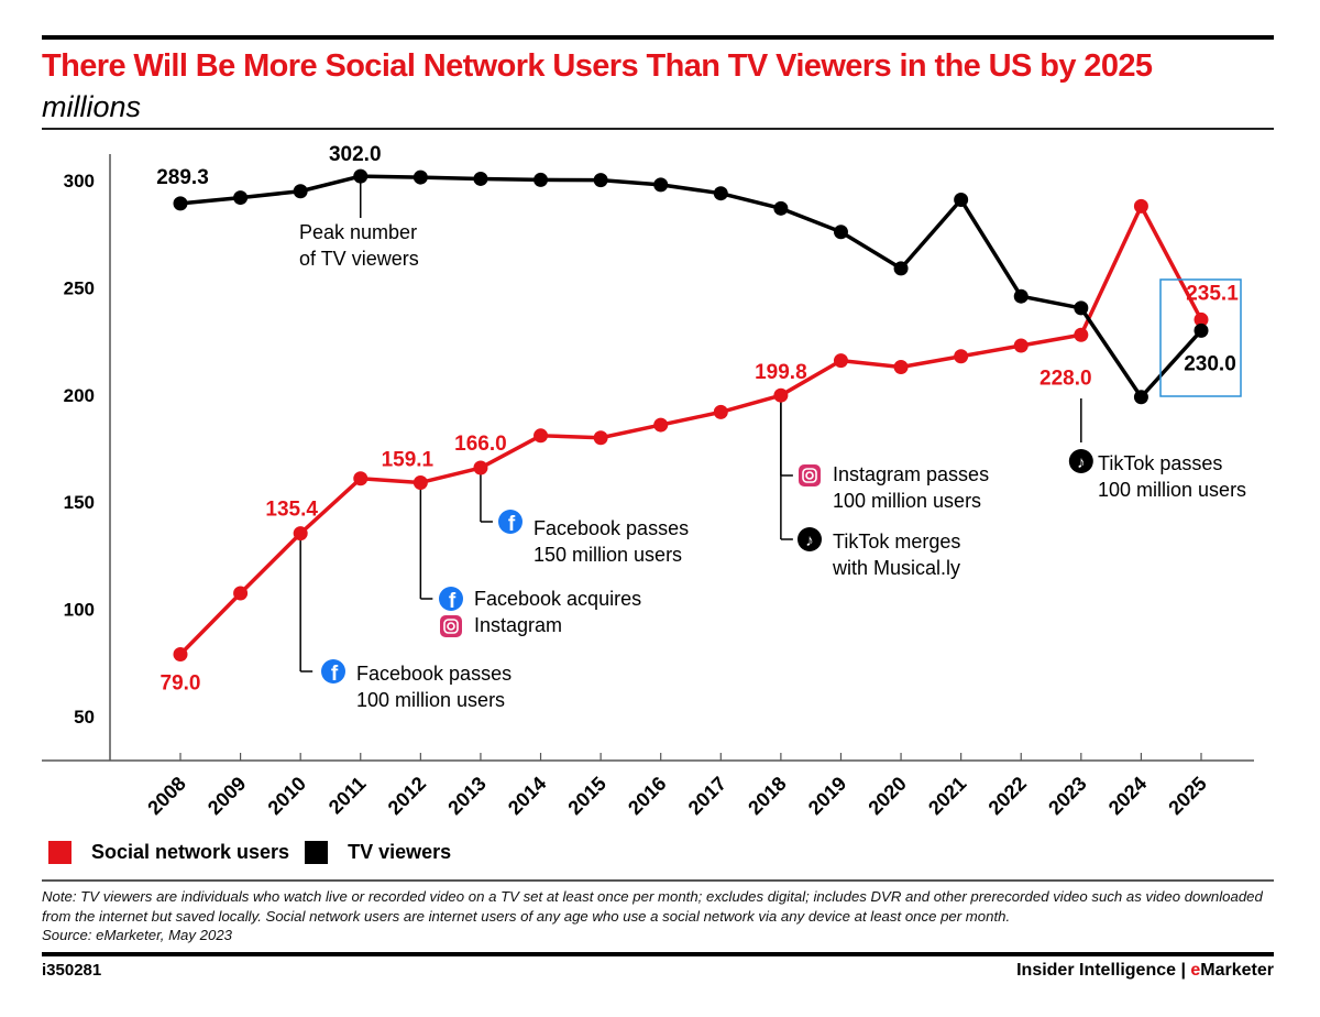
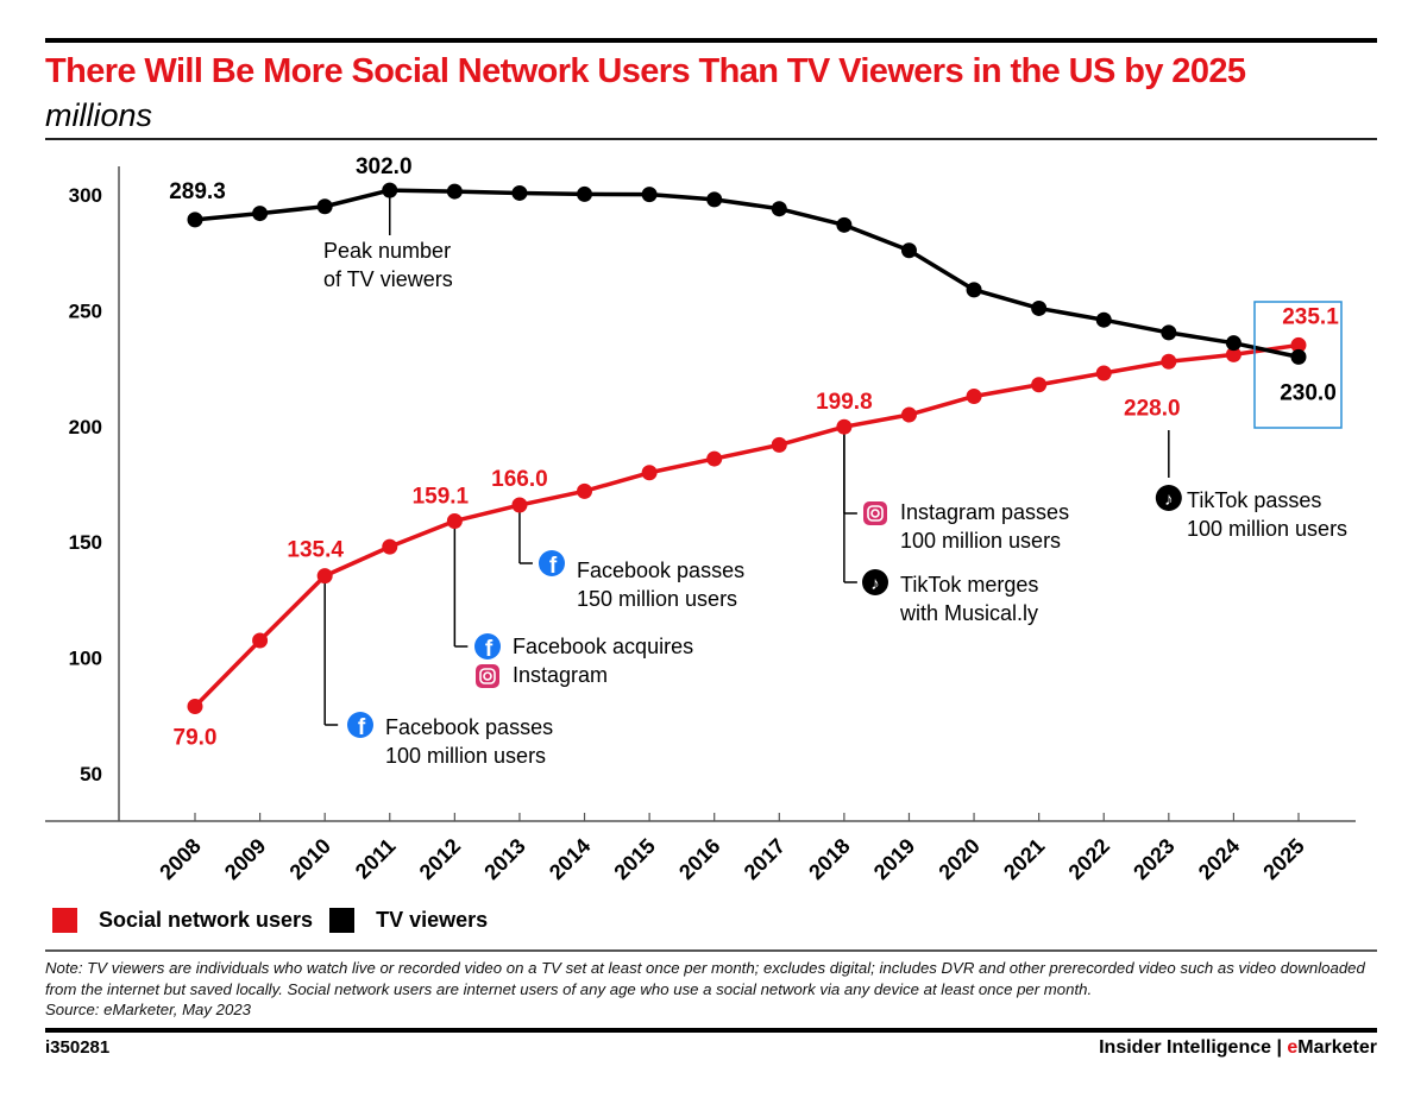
Social network users/2011: 161 -> 148
Social network users/2014: 181 -> 172
Social network users/2019: 216 -> 205
TV viewers/2021: 291 -> 251
Social network users/2024: 288 -> 231
TV viewers/2024: 199 -> 236
